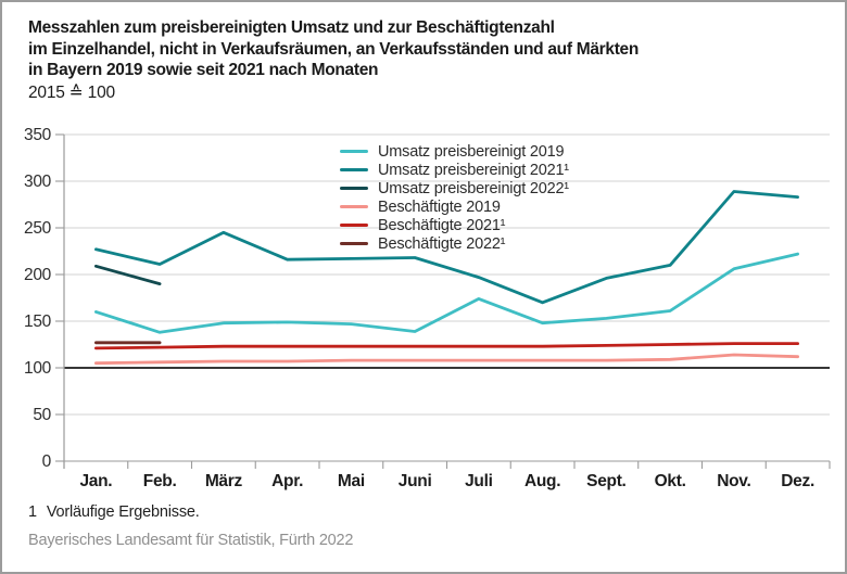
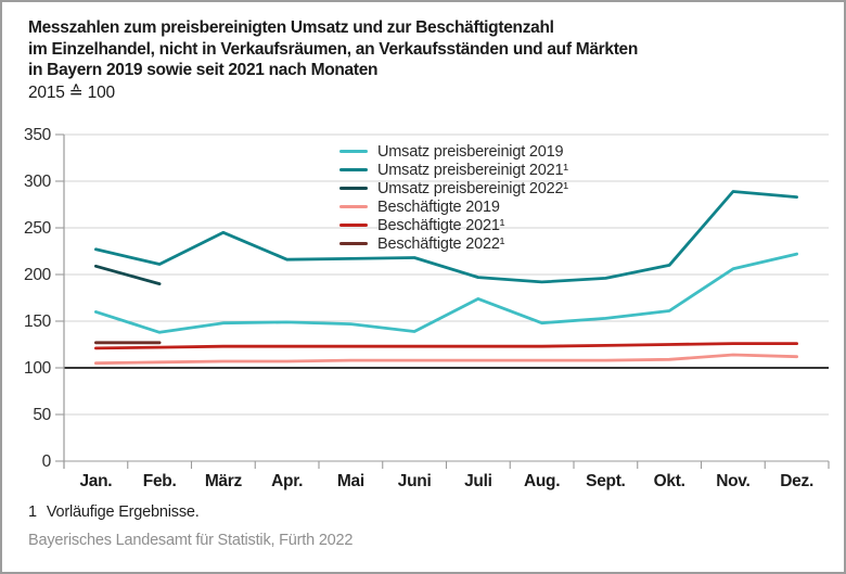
Umsatz preisbereinigt 2021¹/Aug.: 170 -> 190
